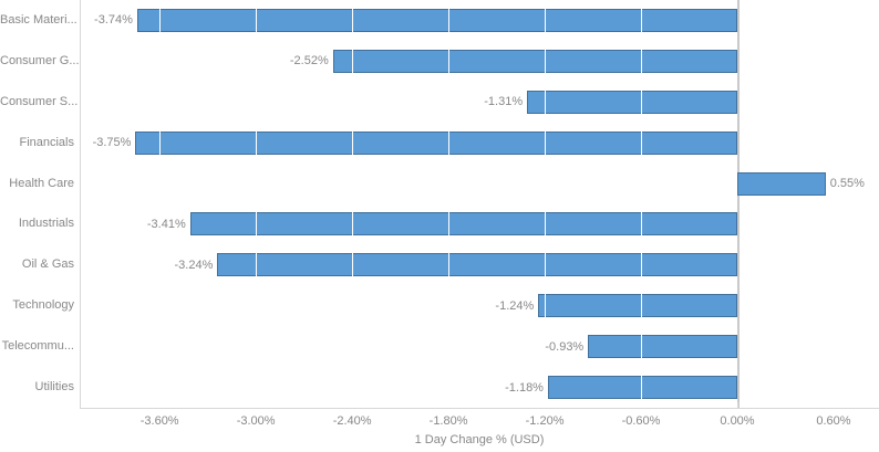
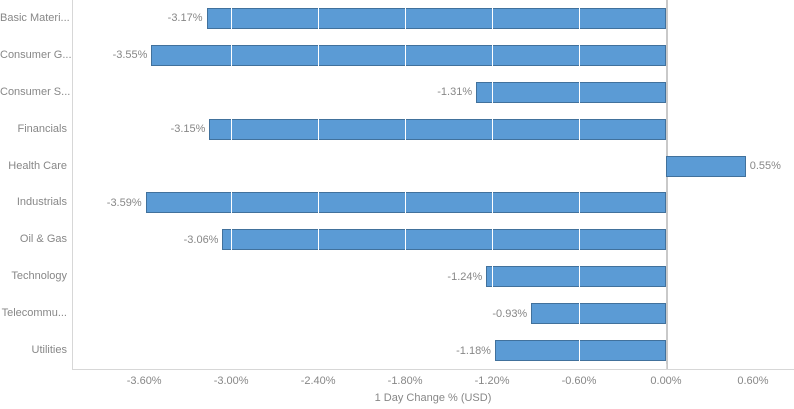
Basic Materi...: -3.74% -> -3.17%
Consumer G...: -2.52% -> -3.55%
Financials: -3.75% -> -3.15%
Industrials: -3.41% -> -3.59%
Oil & Gas: -3.24% -> -3.06%
